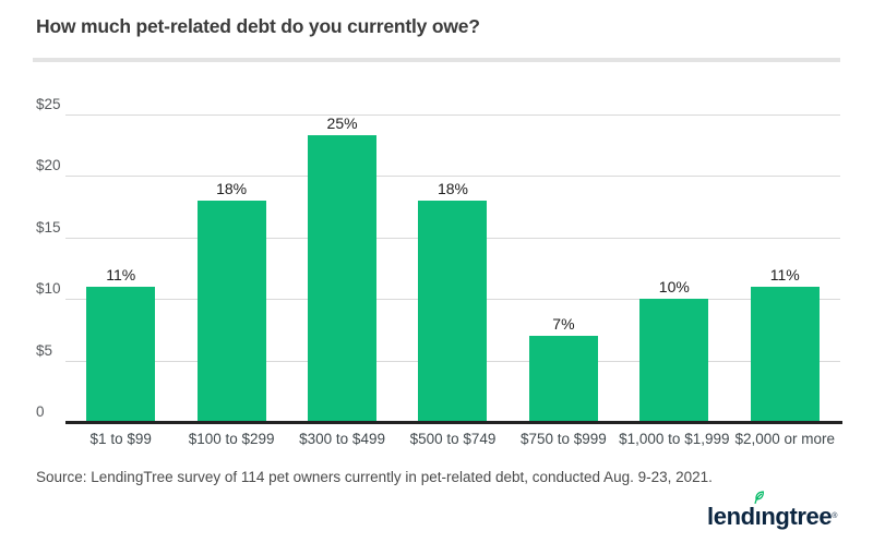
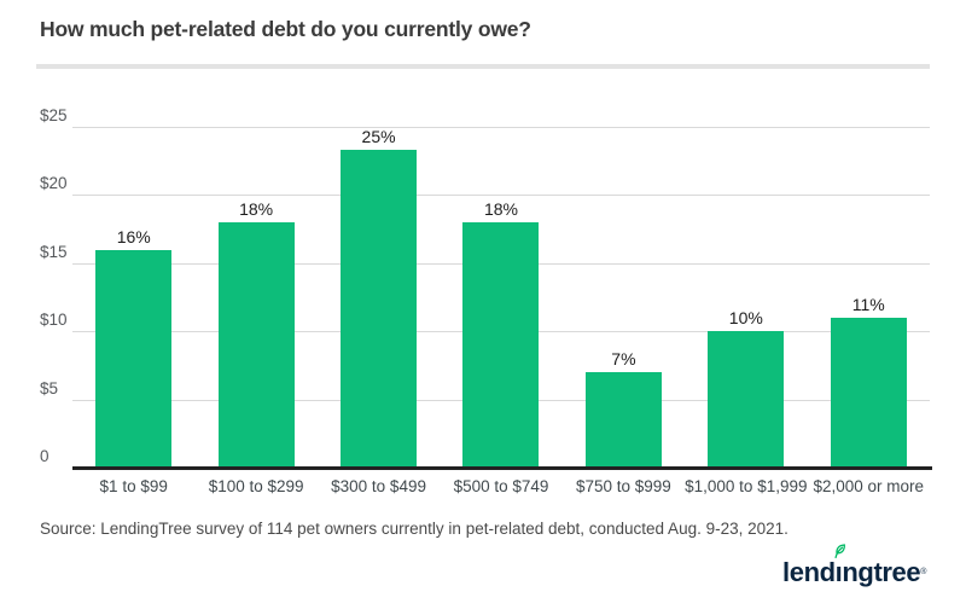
$1 to $99: 11% -> 16%
